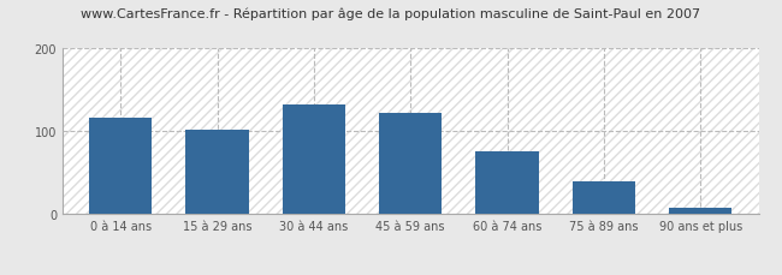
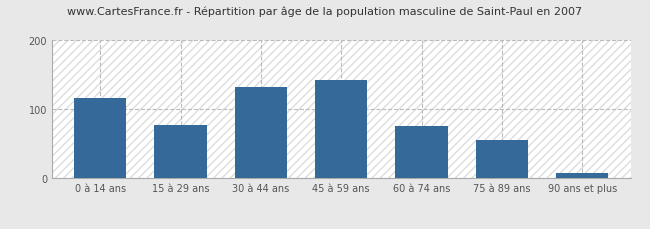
15 à 29 ans: 102 -> 78
45 à 59 ans: 122 -> 142
75 à 89 ans: 40 -> 55
